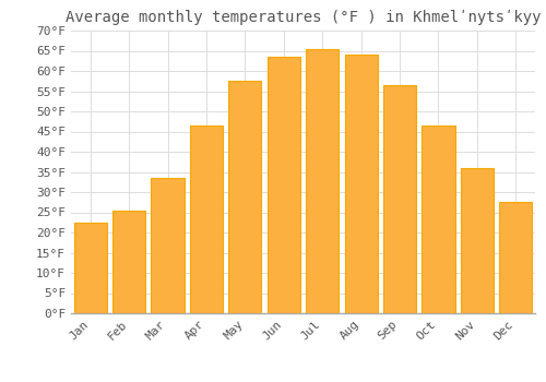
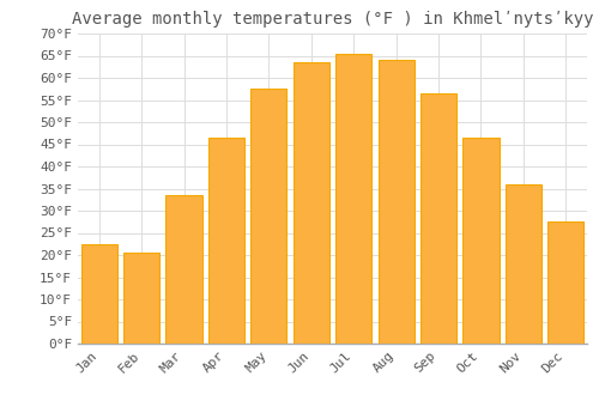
Feb: 25.5°F -> 20.5°F
